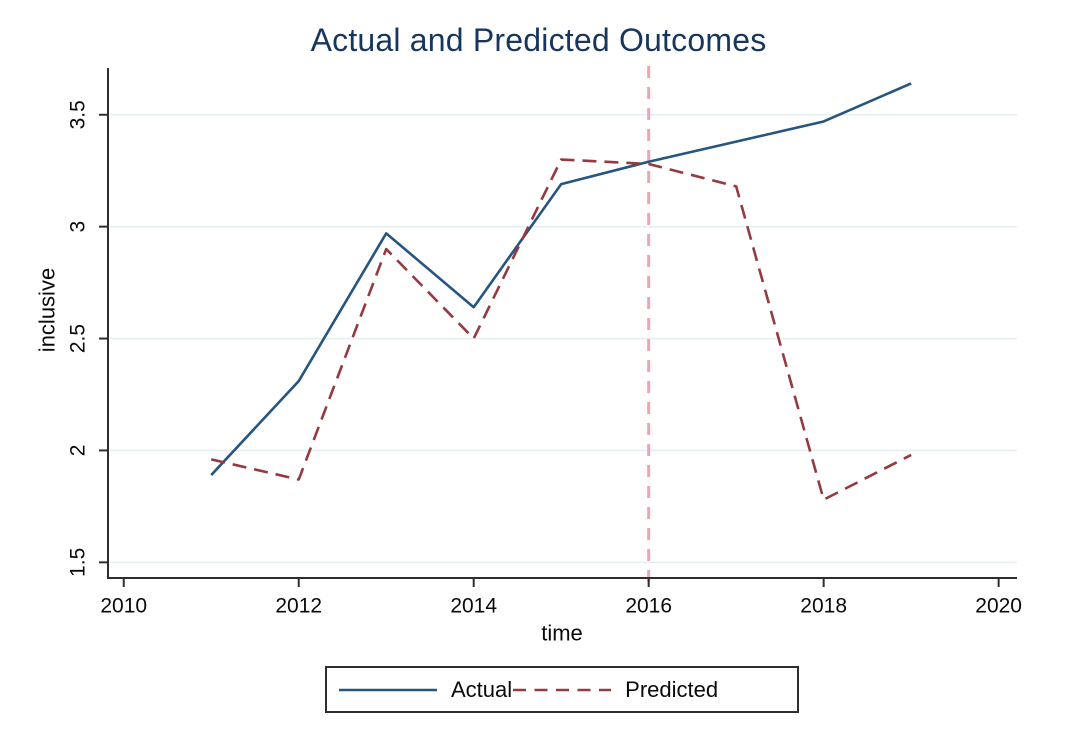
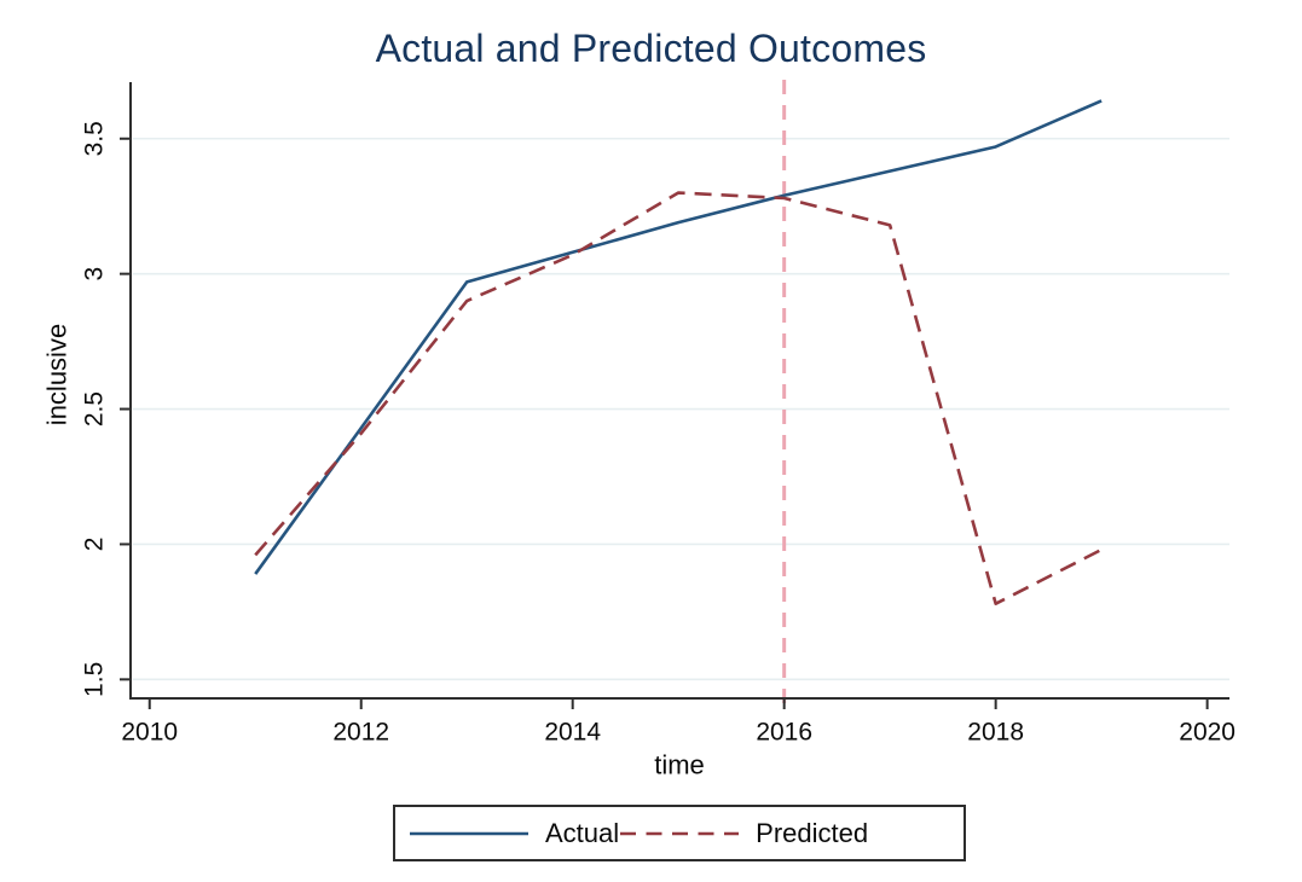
Actual/2012: 2.31 -> 2.43
Predicted/2012: 1.87 -> 2.41
Actual/2014: 2.64 -> 3.08
Predicted/2014: 2.50 -> 3.07
